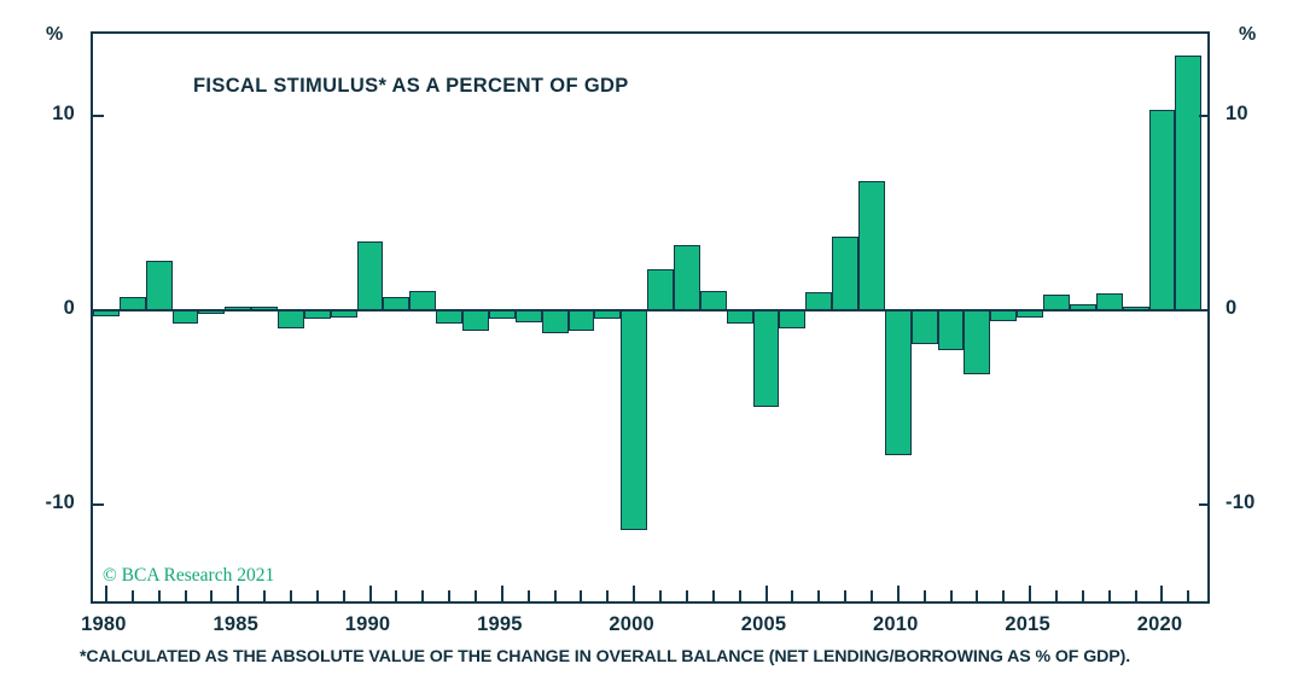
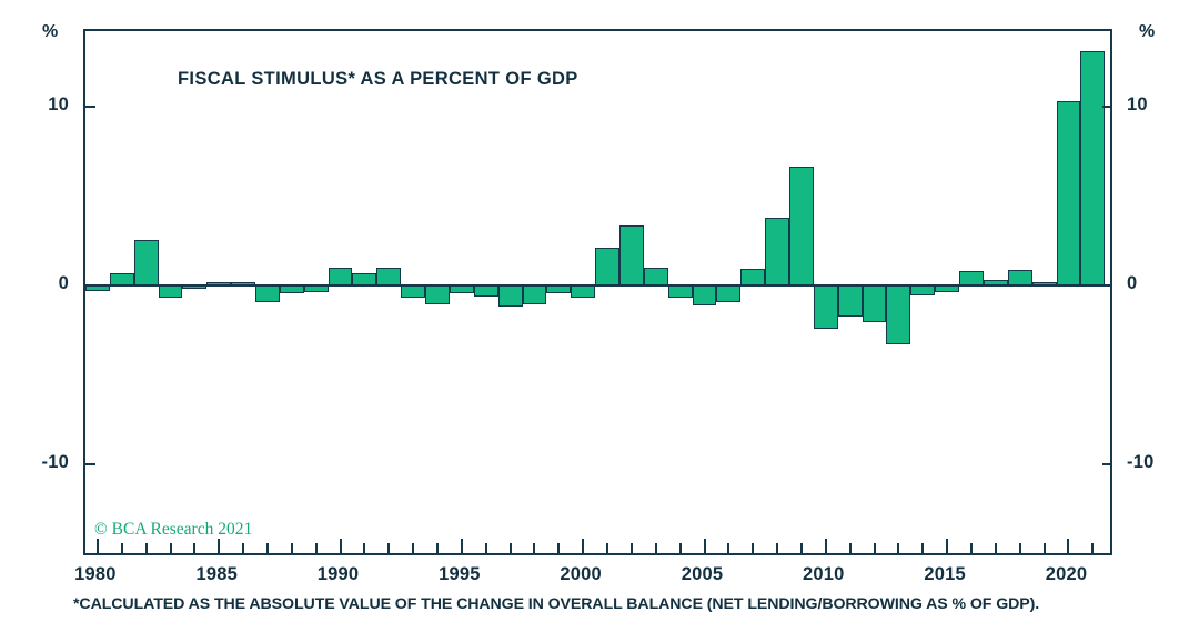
1990: 3.5 -> 0.9
2000: -11.2 -> -0.6
2005: -4.9 -> -1.1
2010: -7.4 -> -2.4
